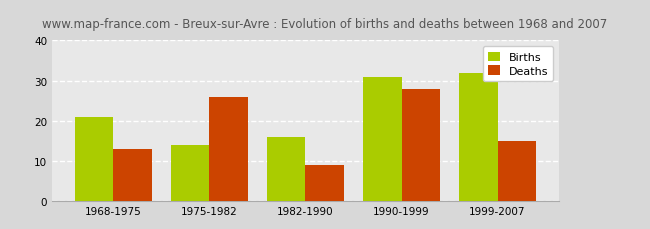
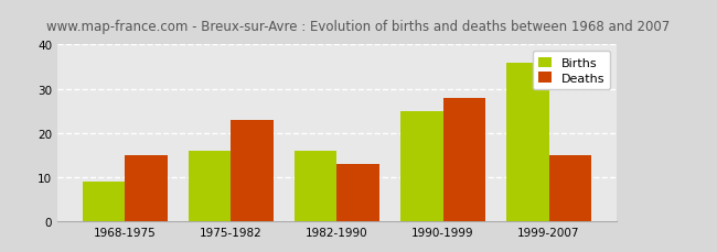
Births/1968-1975: 21 -> 9
Deaths/1968-1975: 13 -> 15
Births/1975-1982: 14 -> 16
Deaths/1975-1982: 26 -> 23
Deaths/1982-1990: 9 -> 13
Births/1990-1999: 31 -> 25
Births/1999-2007: 32 -> 36
